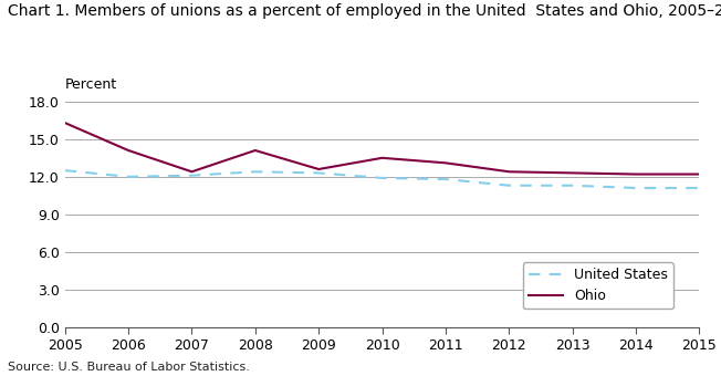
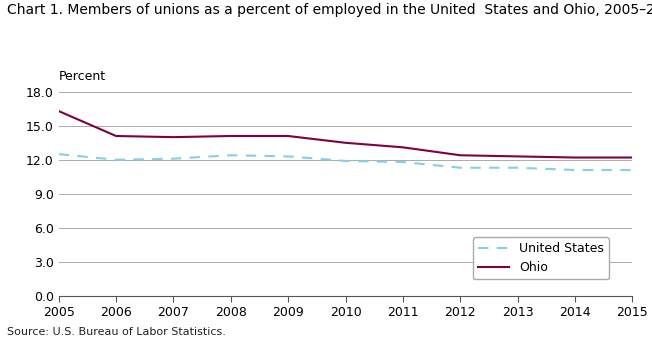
Ohio/2007: 12.4 -> 14.0
Ohio/2009: 12.6 -> 14.1
